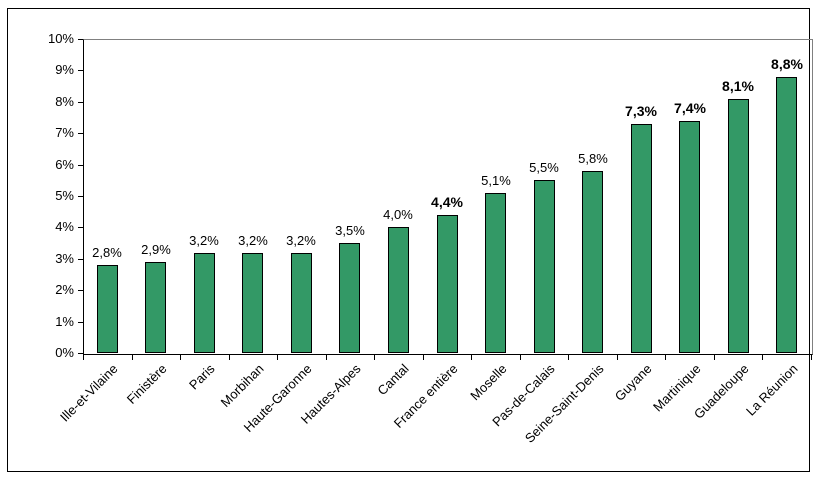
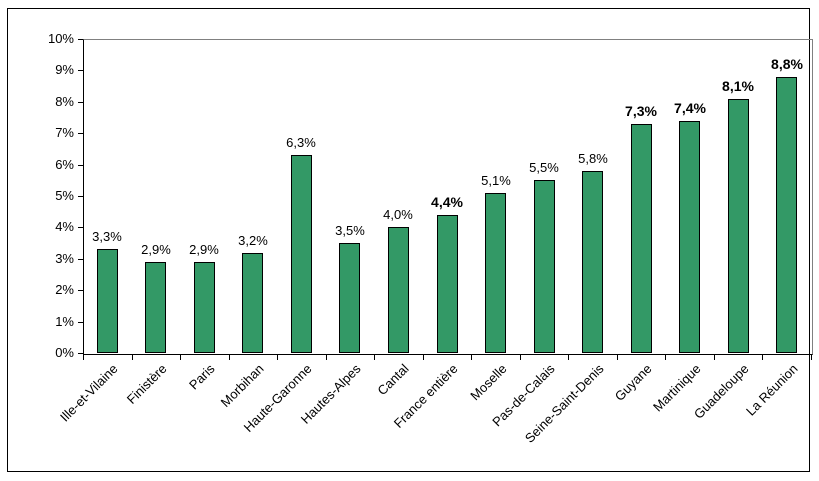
Ille-et-Vilaine: 2,8% -> 3,3%
Paris: 3,2% -> 2,9%
Haute-Garonne: 3,2% -> 6,3%
